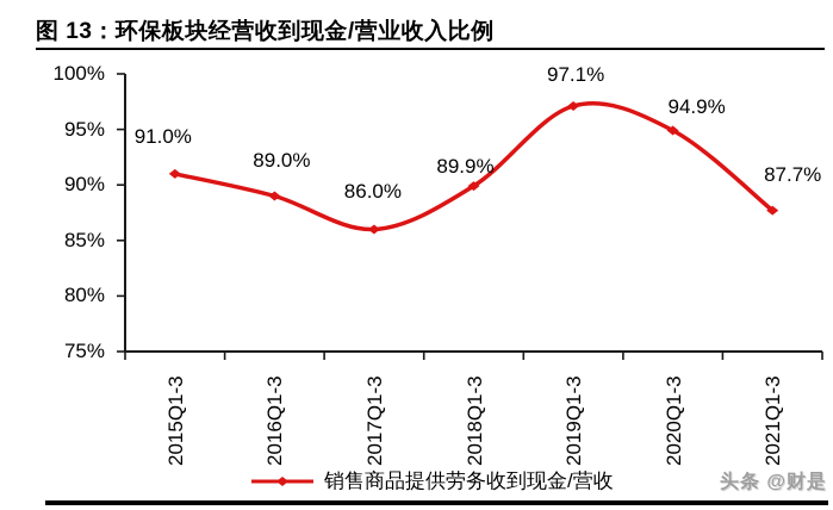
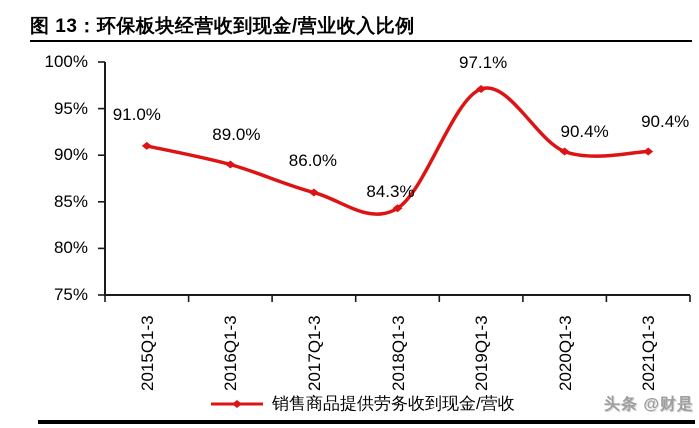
2018Q1-3: 89.9% -> 84.3%
2020Q1-3: 94.9% -> 90.4%
2021Q1-3: 87.7% -> 90.4%
